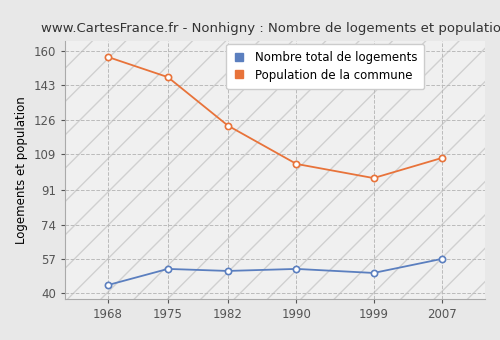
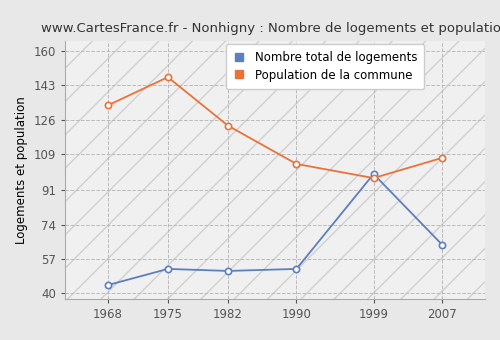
Population de la commune/1968: 157 -> 133
Nombre total de logements/1999: 50 -> 99
Nombre total de logements/2007: 57 -> 64
